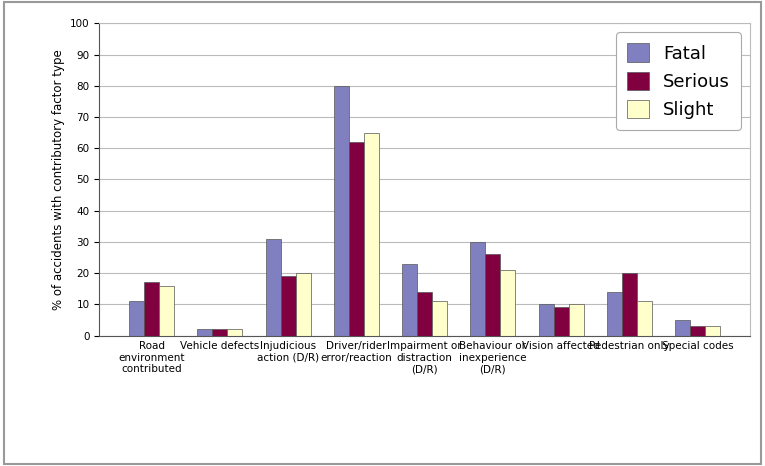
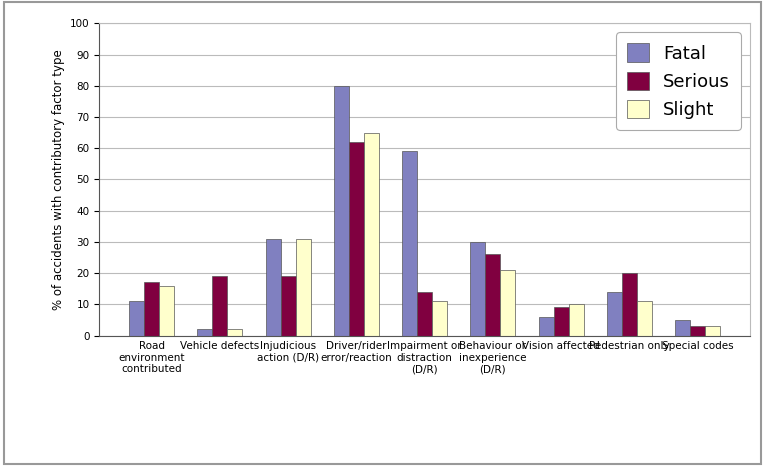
Serious/Vehicle defects: 2 -> 19
Slight/Injudicious action (D/R): 20 -> 31
Fatal/Impairment or distraction (D/R): 23 -> 59
Fatal/Vision affected: 10 -> 6
